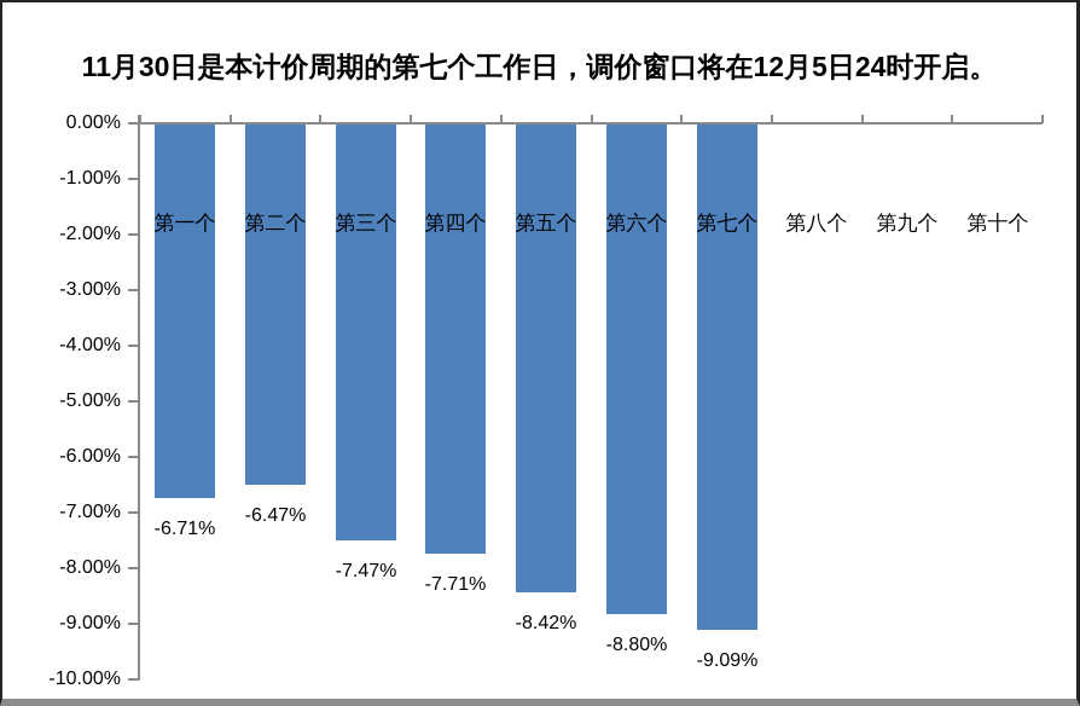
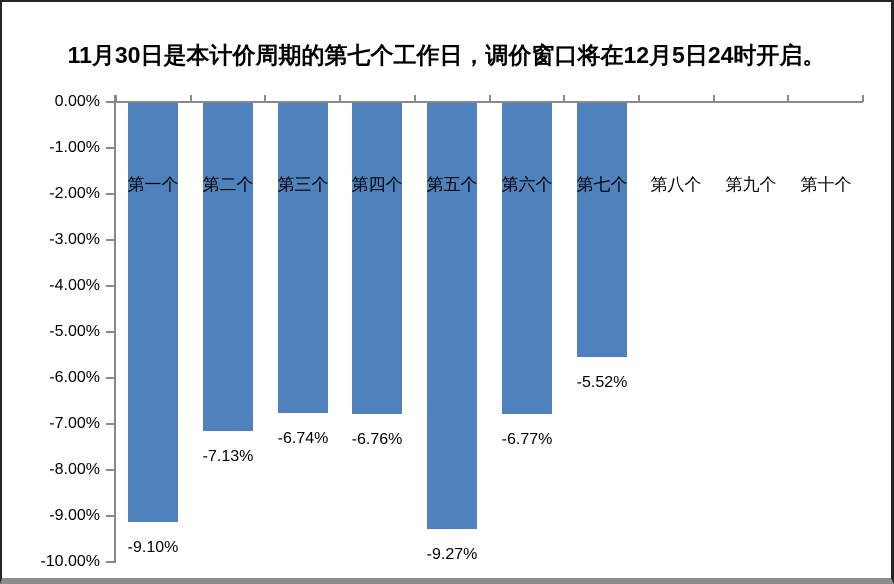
第一个: -6.71% -> -9.10%
第二个: -6.47% -> -7.13%
第三个: -7.47% -> -6.74%
第四个: -7.71% -> -6.76%
第五个: -8.42% -> -9.27%
第六个: -8.80% -> -6.77%
第七个: -9.09% -> -5.52%
